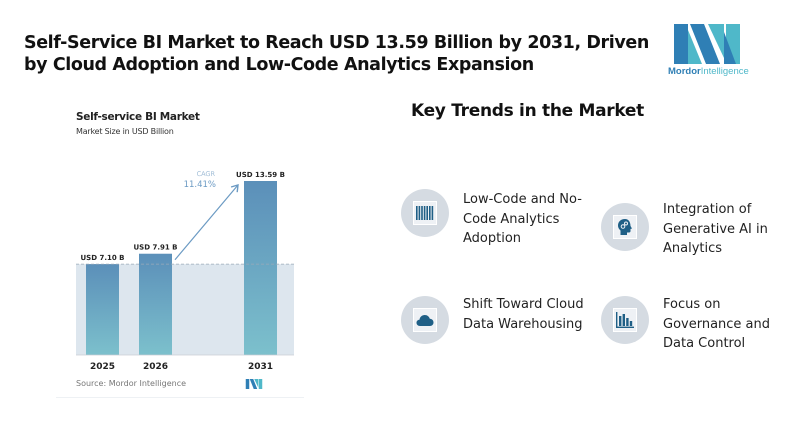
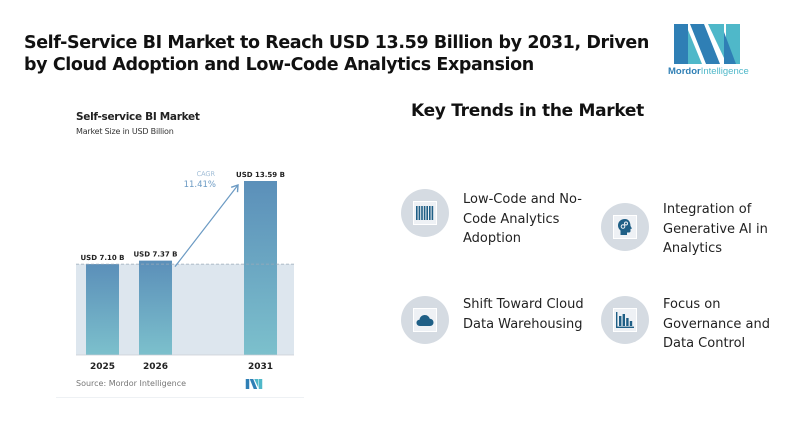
2026: 7.91 -> 7.37
